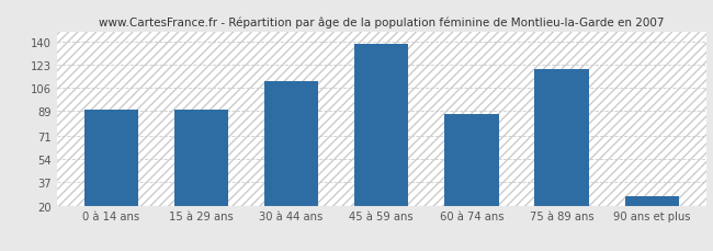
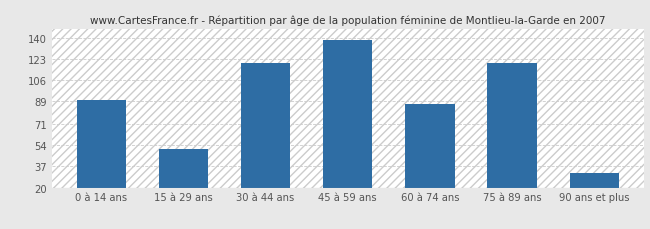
15 à 29 ans: 90 -> 51
30 à 44 ans: 111 -> 120
90 ans et plus: 27 -> 32
